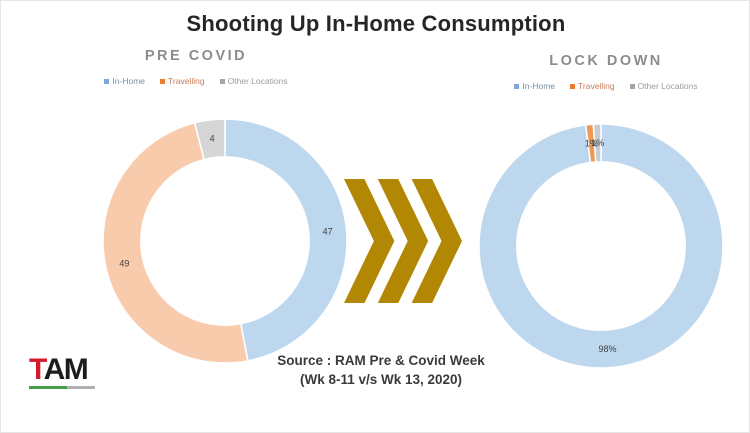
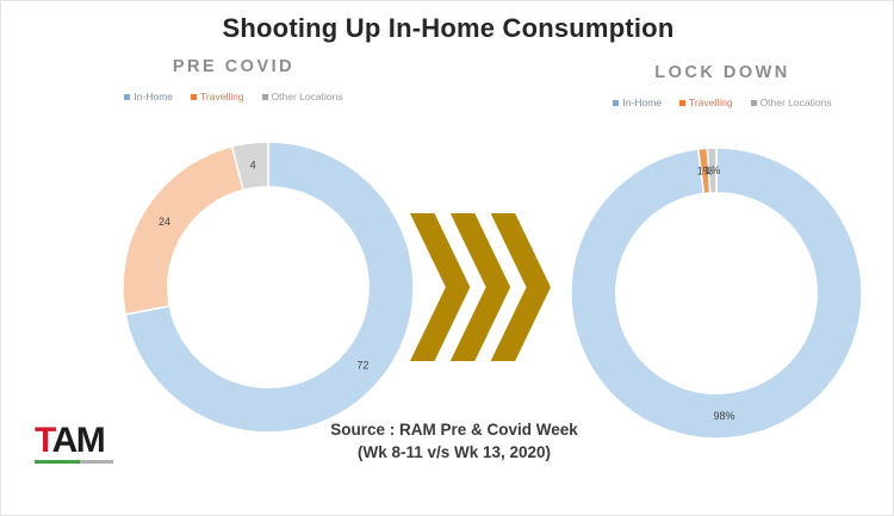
PRE COVID/In-Home: 47 -> 72
PRE COVID/Travelling: 49 -> 24
